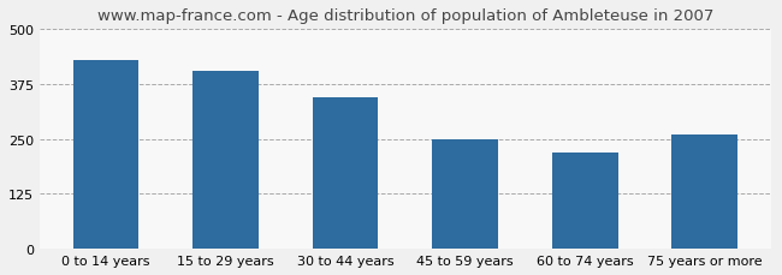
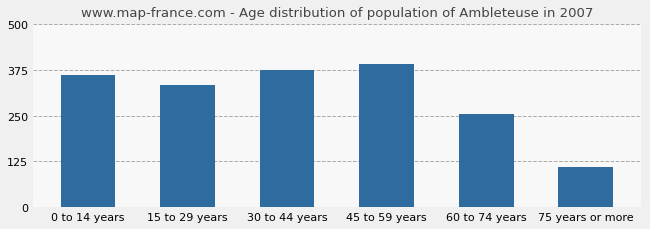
0 to 14 years: 430 -> 360
15 to 29 years: 405 -> 335
30 to 44 years: 345 -> 375
45 to 59 years: 250 -> 392
60 to 74 years: 220 -> 255
75 years or more: 260 -> 110
